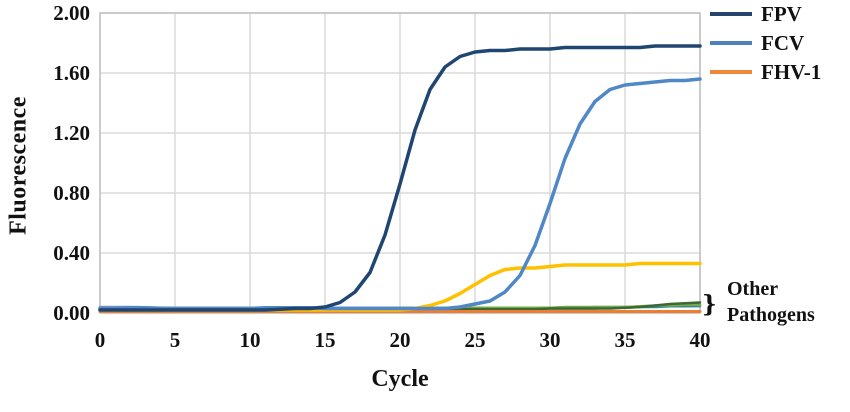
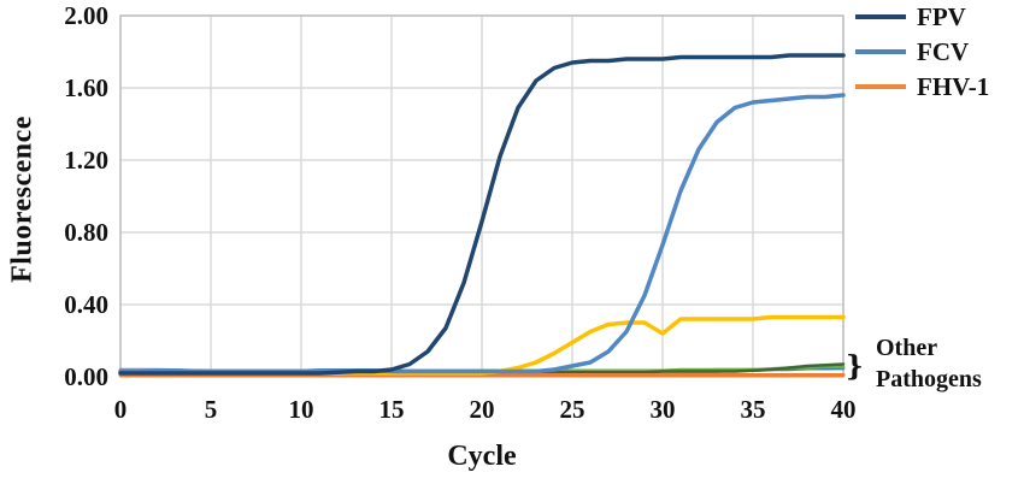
FHV-1/30: 0.31 -> 0.24
